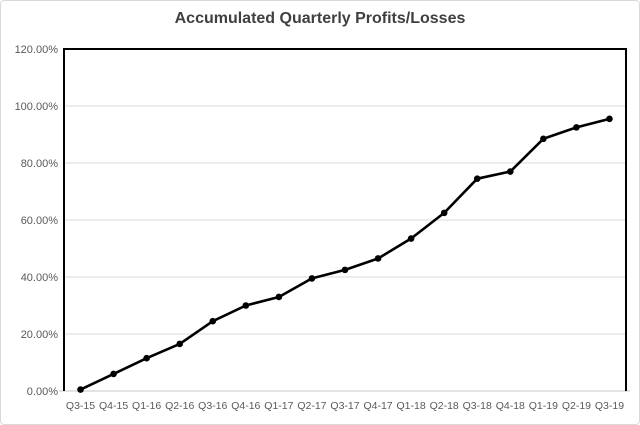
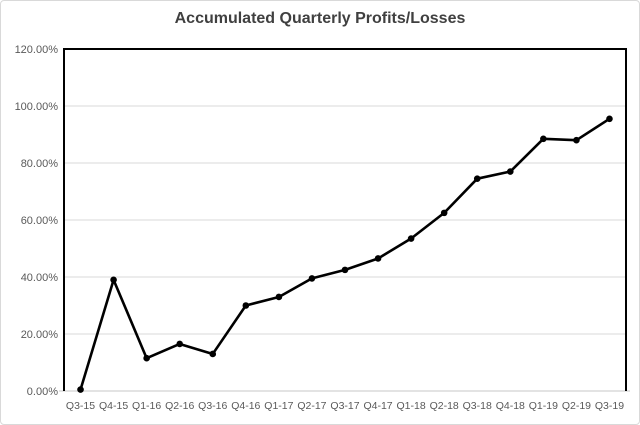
Q4-15: 6% -> 39%
Q3-16: 24% -> 13%
Q2-19: 92% -> 88%
